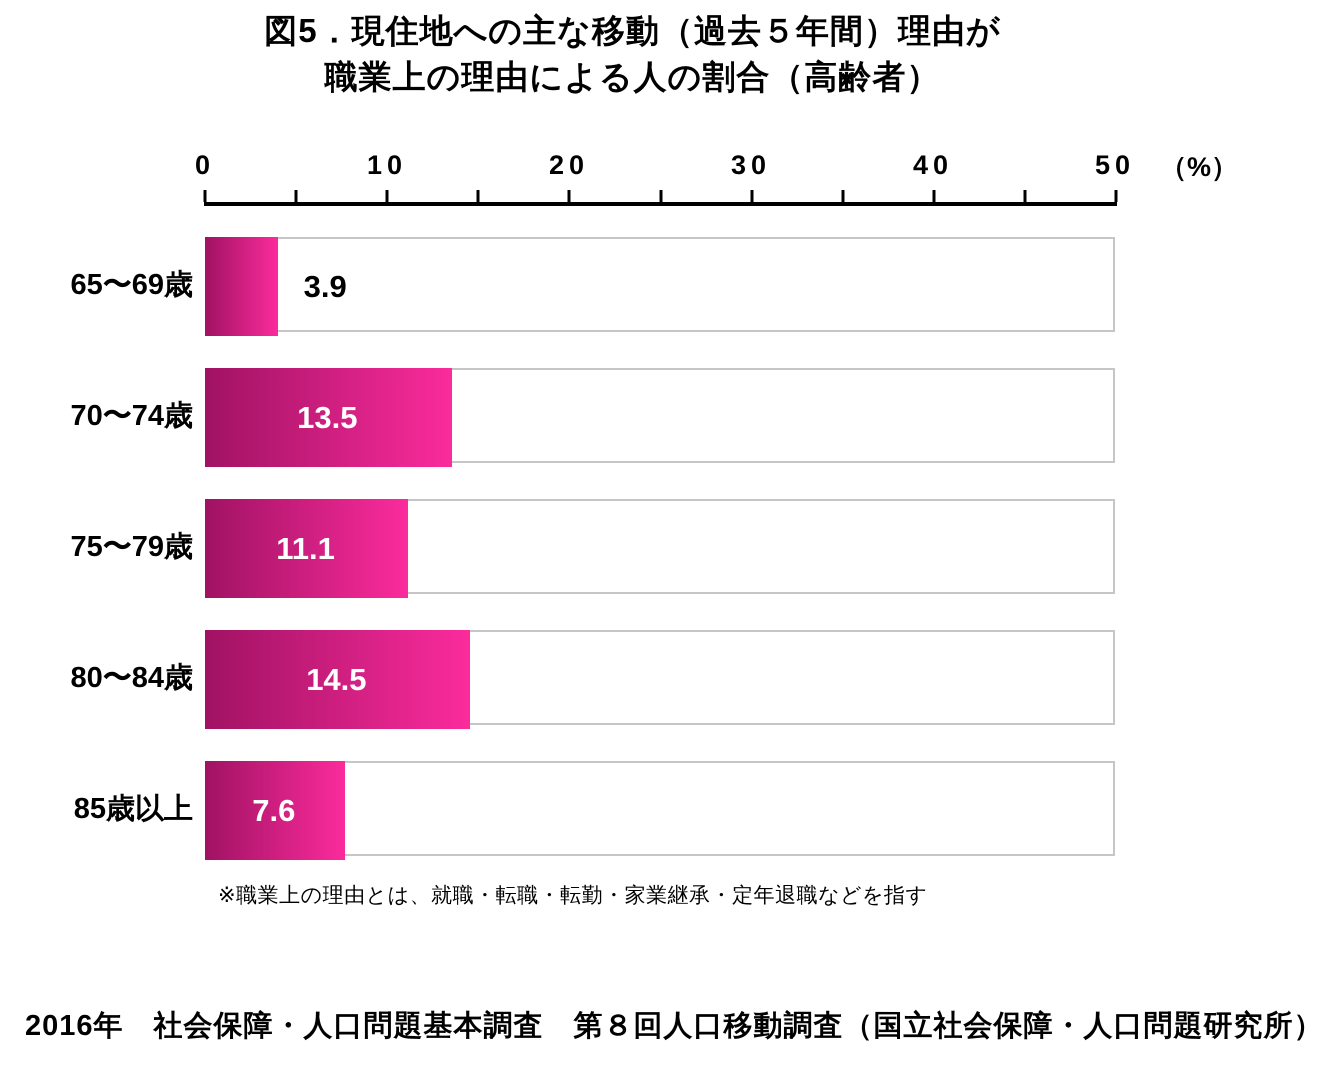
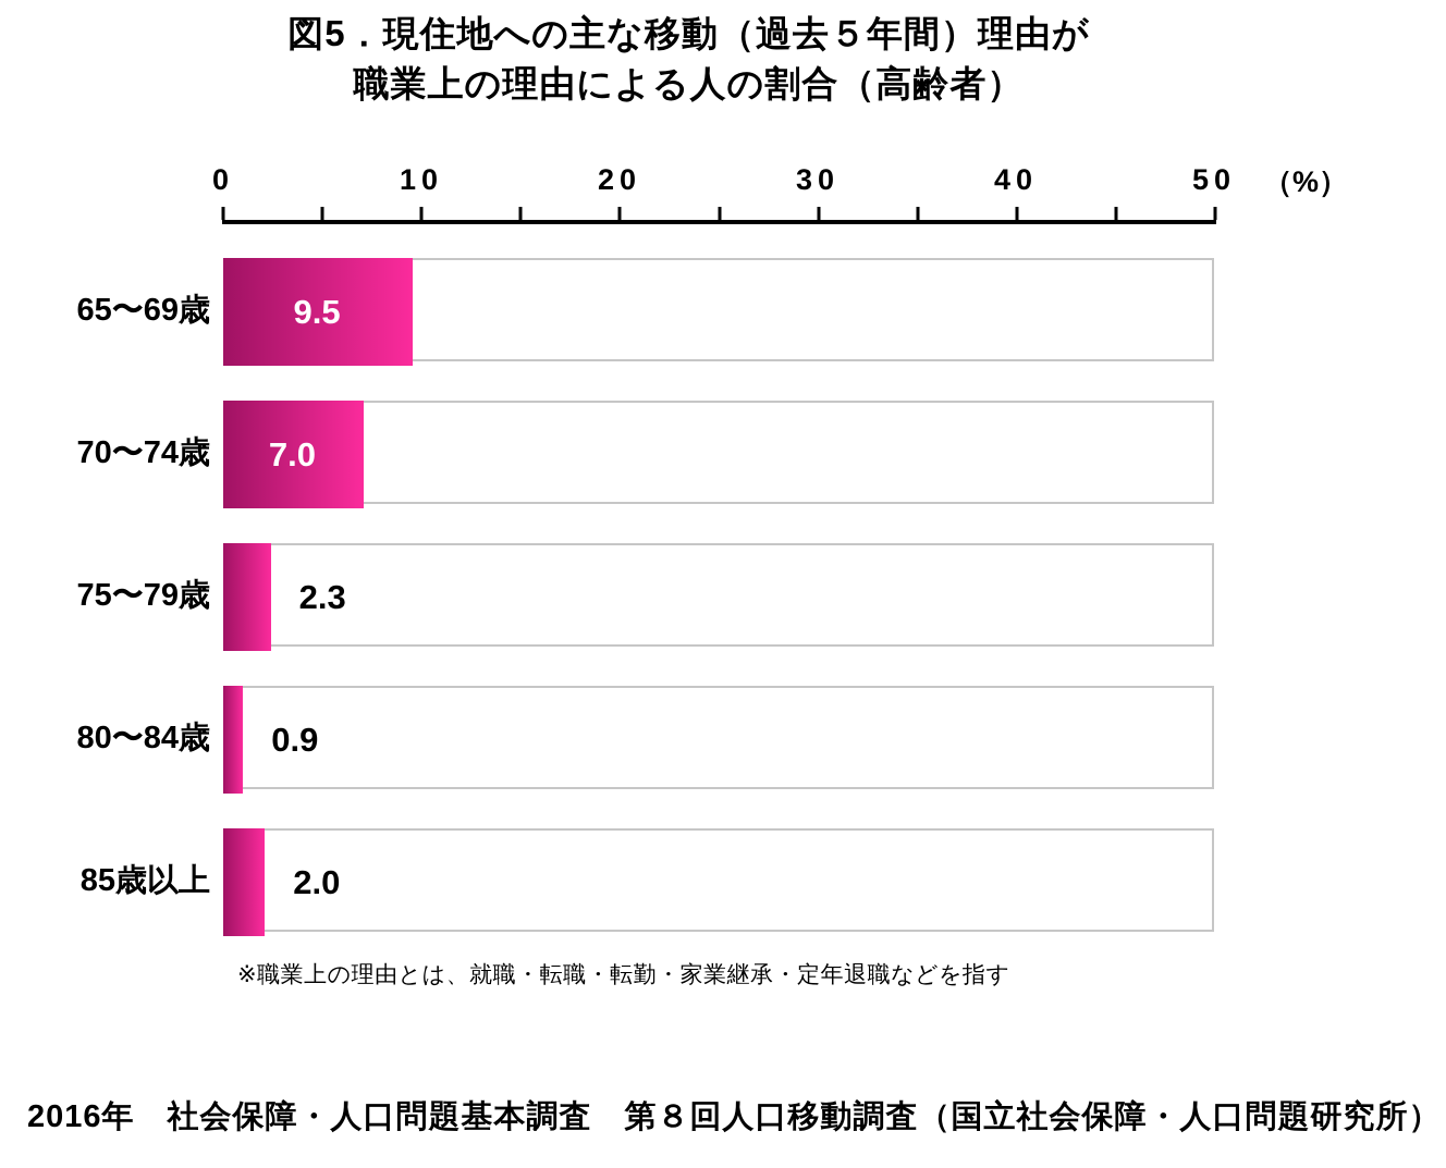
65〜69歳: 3.9 -> 9.5
70〜74歳: 13.5 -> 7.0
75〜79歳: 11.1 -> 2.3
80〜84歳: 14.5 -> 0.9
85歳以上: 7.6 -> 2.0
